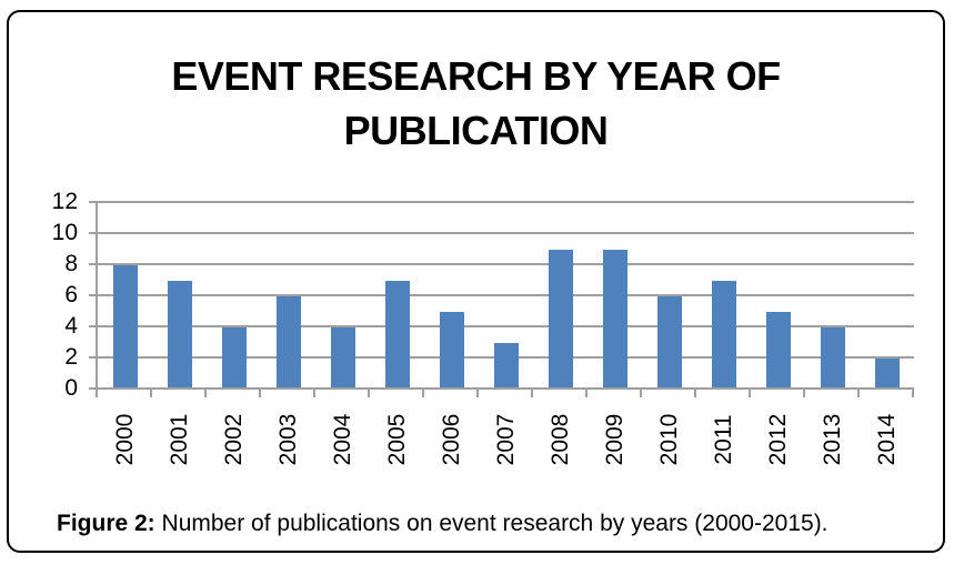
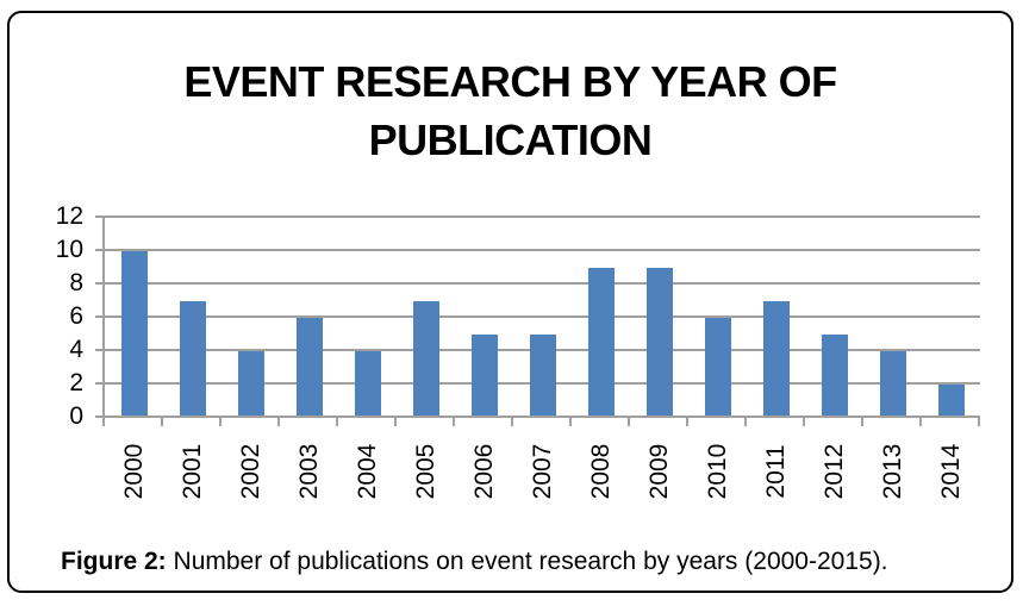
2000: 8 -> 10
2007: 3 -> 5
